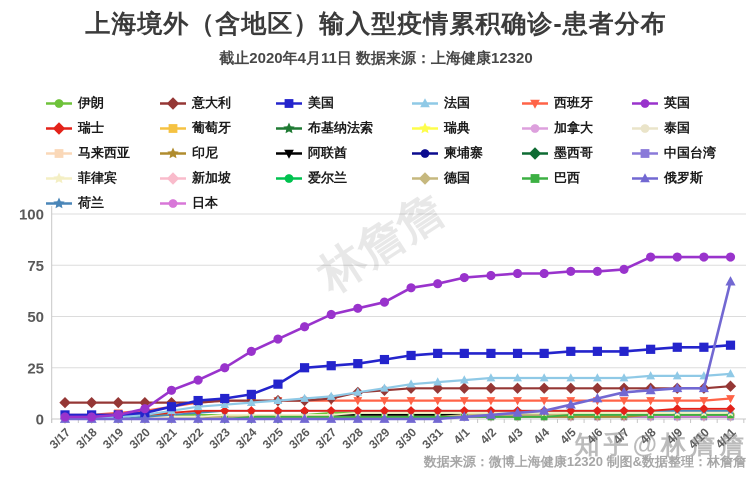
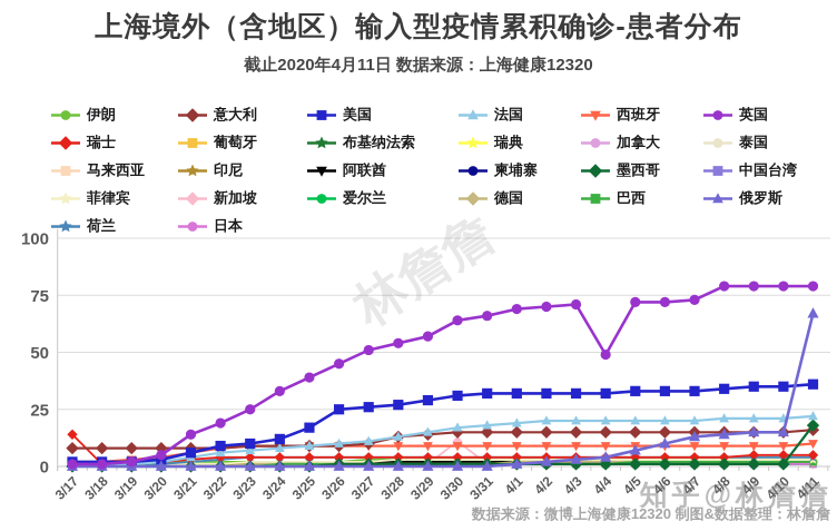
瑞士/3/17: 1 -> 14
新加坡/3/30: 1 -> 11
英国/4/4: 71 -> 49
墨西哥/4/11: 1 -> 18
